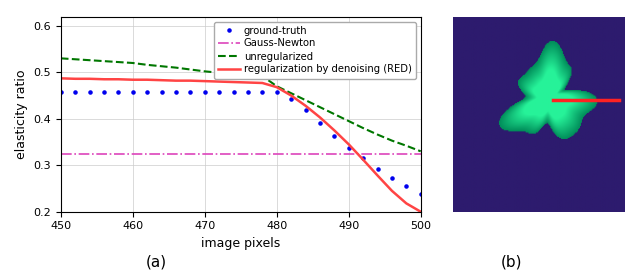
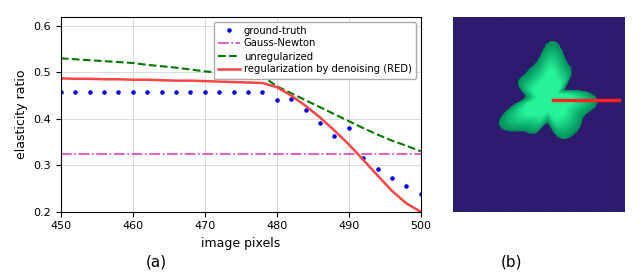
ground-truth/480: 0.458 -> 0.440
ground-truth/490: 0.338 -> 0.380
